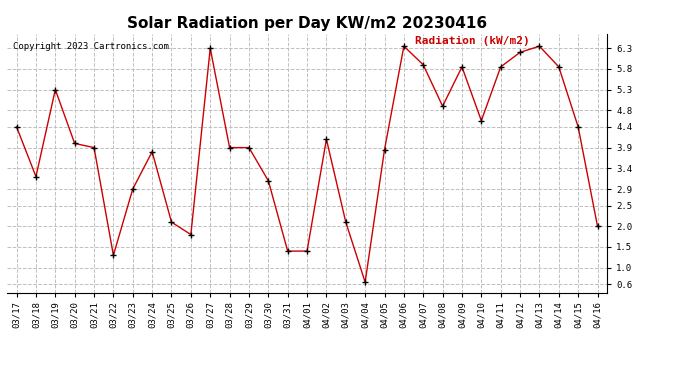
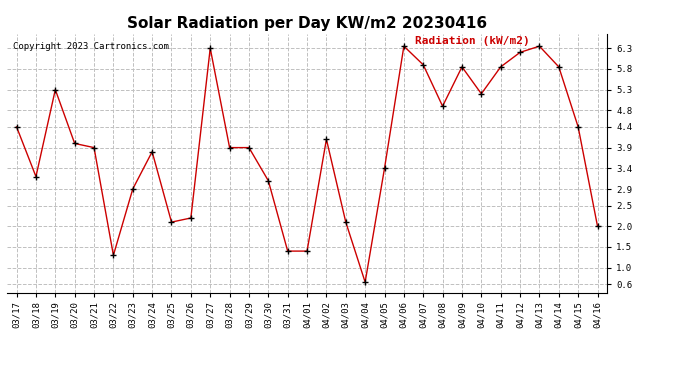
03/26: 1.80 -> 2.20
04/05: 3.85 -> 3.40
04/10: 4.55 -> 5.20
